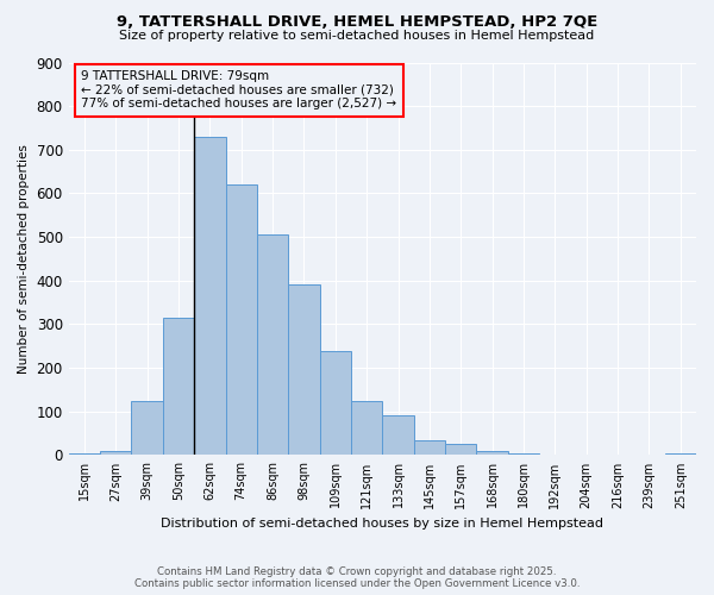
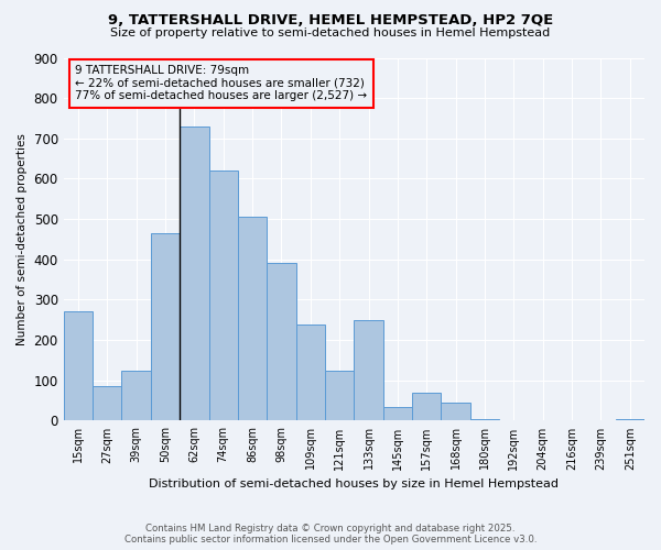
15sqm: 5 -> 270
27sqm: 10 -> 85
50sqm: 315 -> 465
133sqm: 90 -> 250
157sqm: 25 -> 70
168sqm: 10 -> 45
